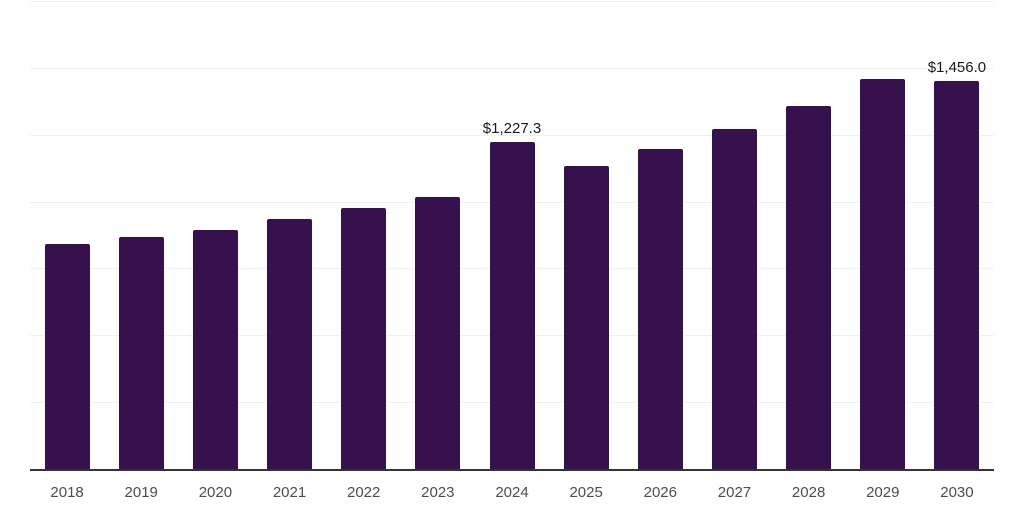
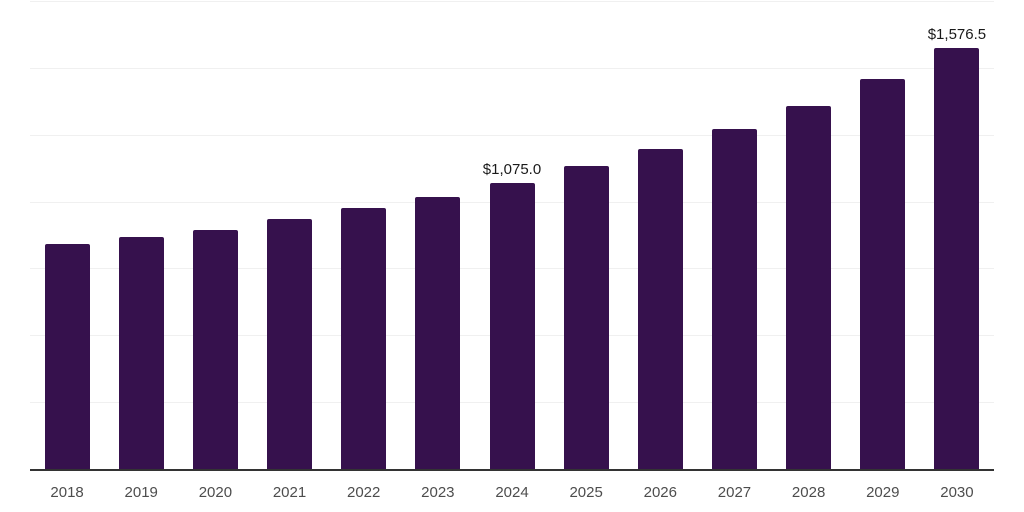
2024: $1,227.3 -> $1,075.0
2030: $1,456.0 -> $1,576.5
